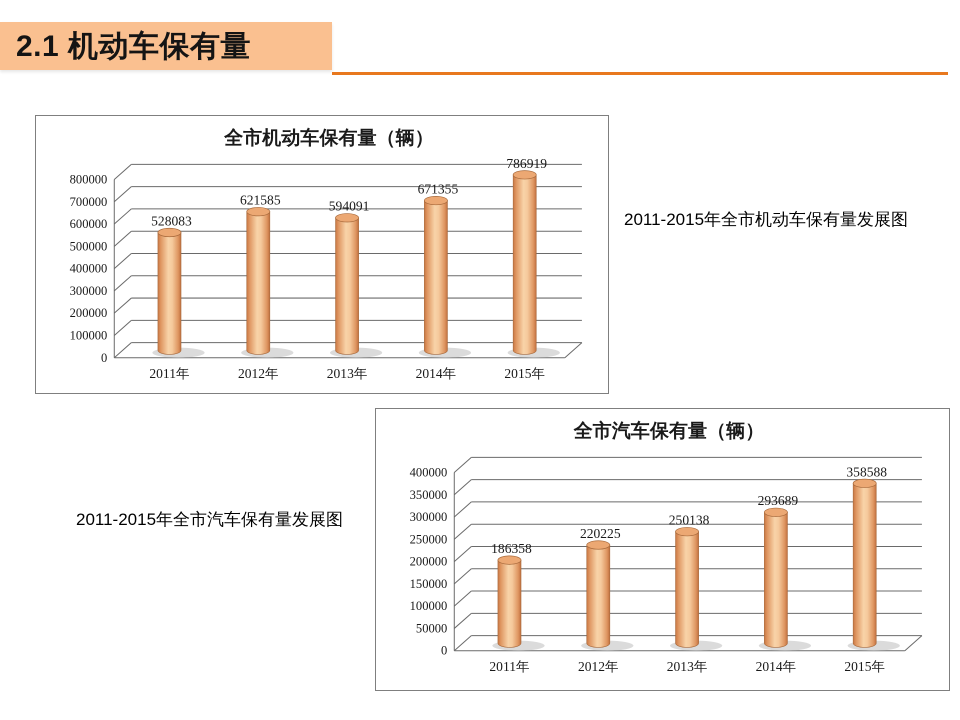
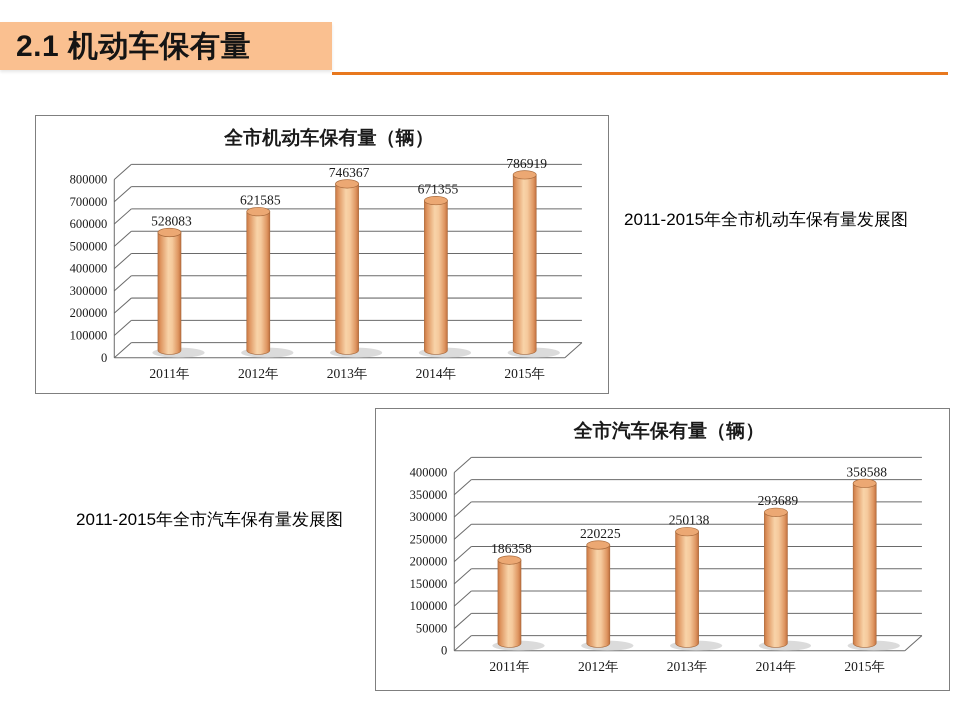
全市机动车保有量（辆）/2013年: 594091 -> 746367
